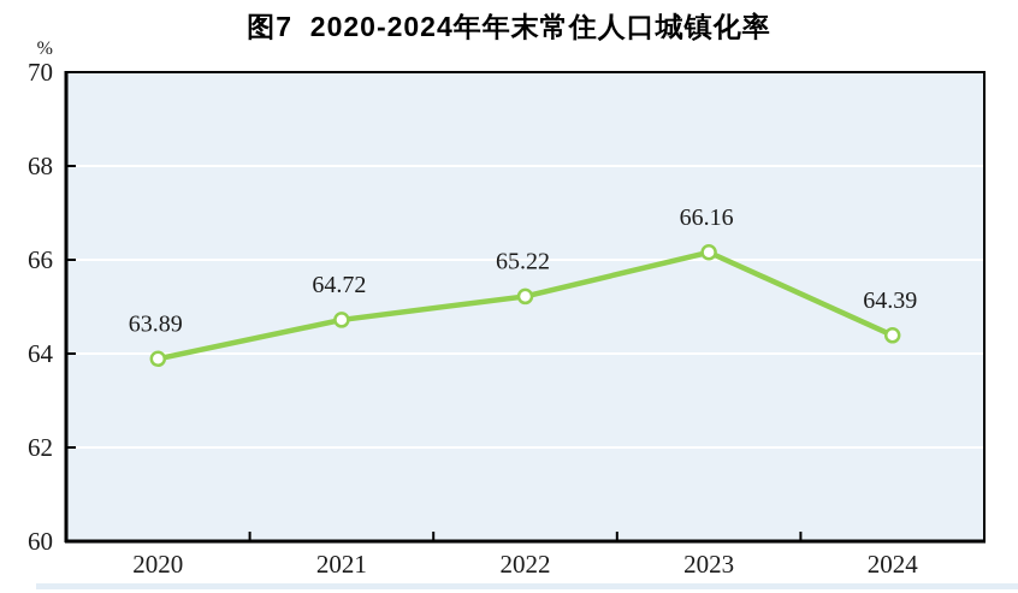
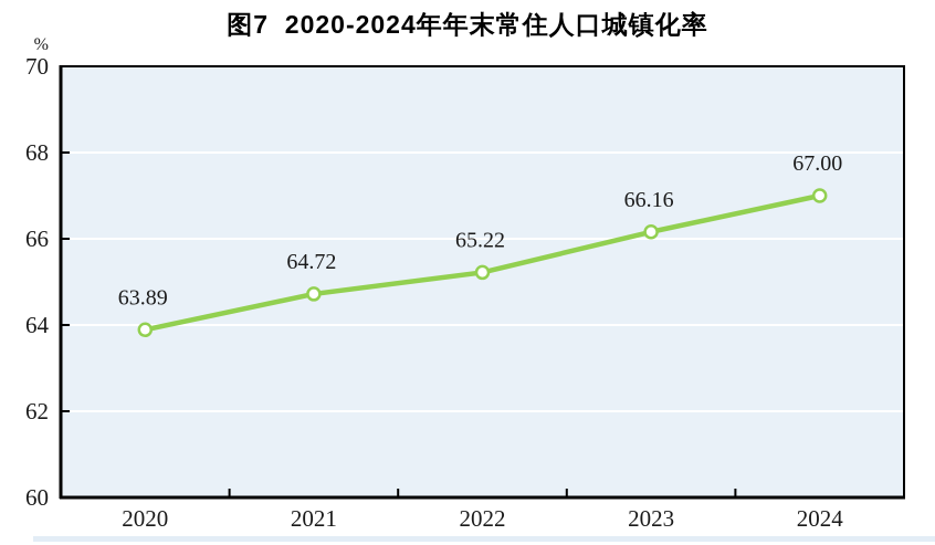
2024: 64.39 -> 67.00
